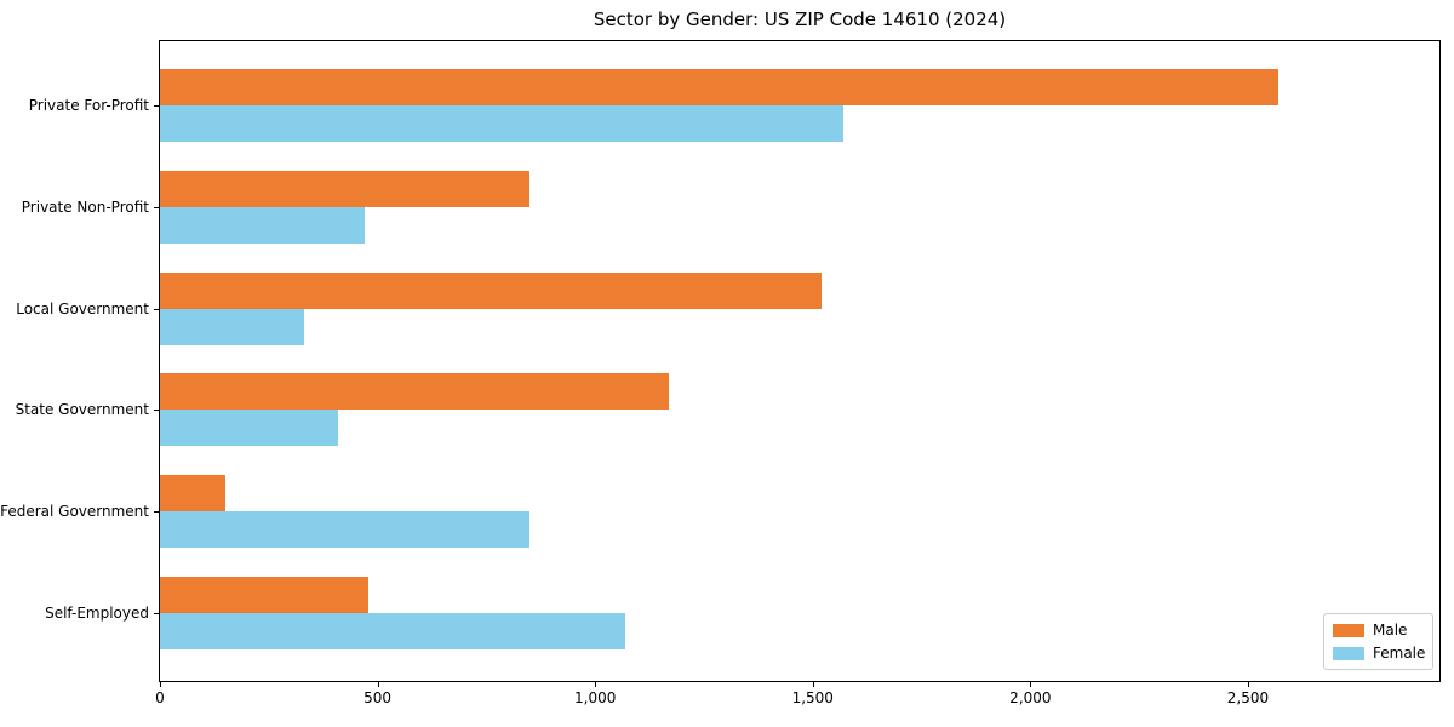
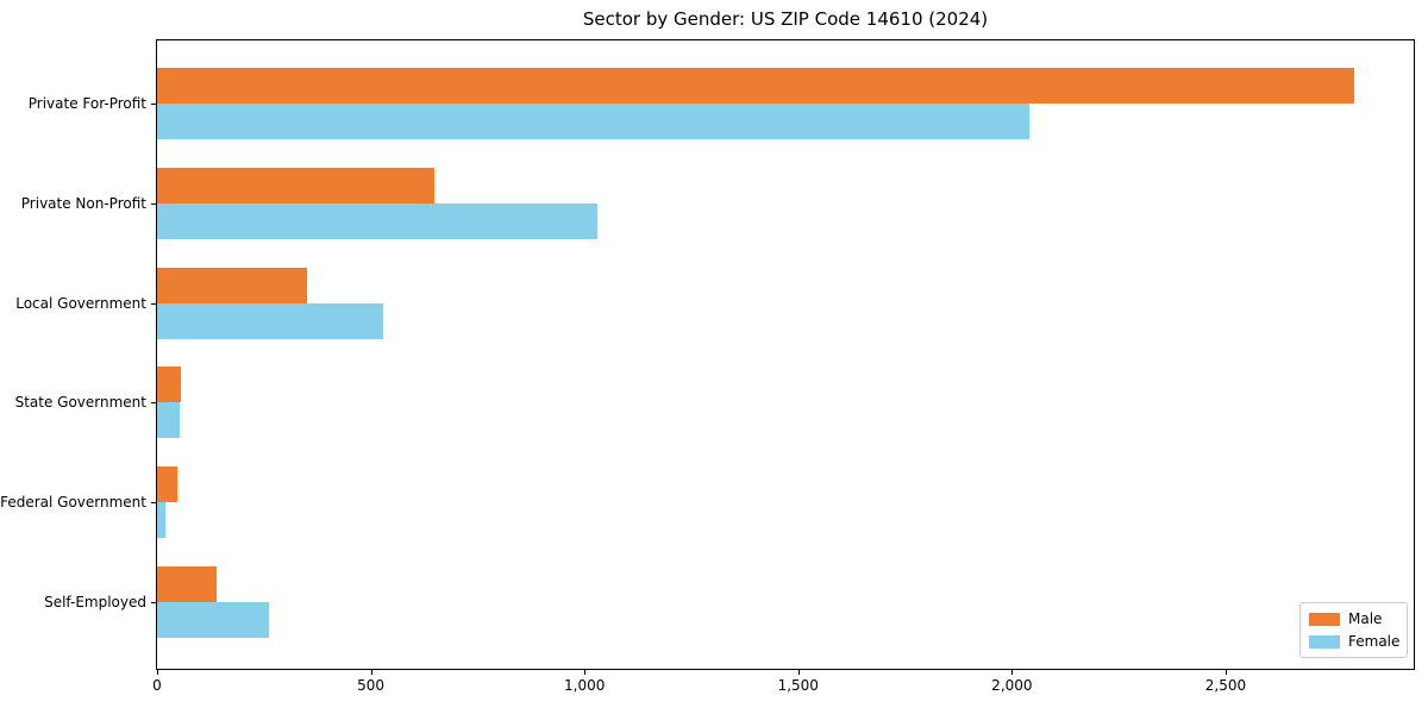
Male/Private For-Profit: 2570 -> 2800
Female/Private For-Profit: 1570 -> 2040
Male/Private Non-Profit: 850 -> 650
Female/Private Non-Profit: 470 -> 1030
Male/Local Government: 1520 -> 350
Female/Local Government: 330 -> 530
Male/State Government: 1170 -> 60
Female/State Government: 410 -> 50
Male/Federal Government: 150 -> 50
Female/Federal Government: 850 -> 20
Male/Self-Employed: 480 -> 140
Female/Self-Employed: 1070 -> 260
